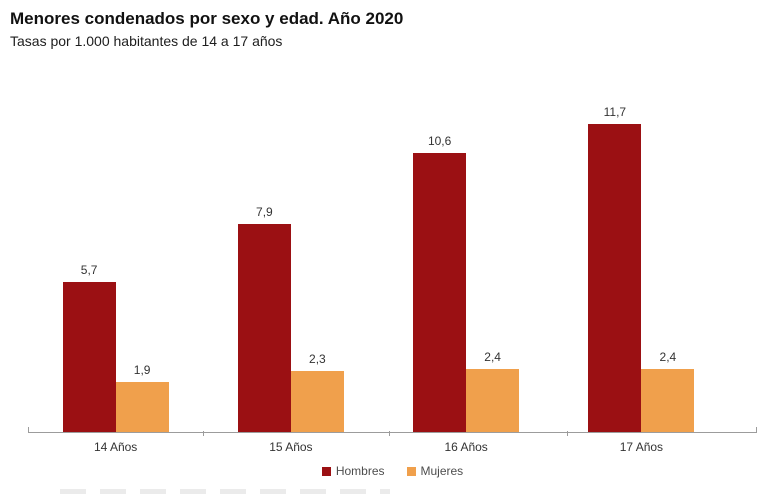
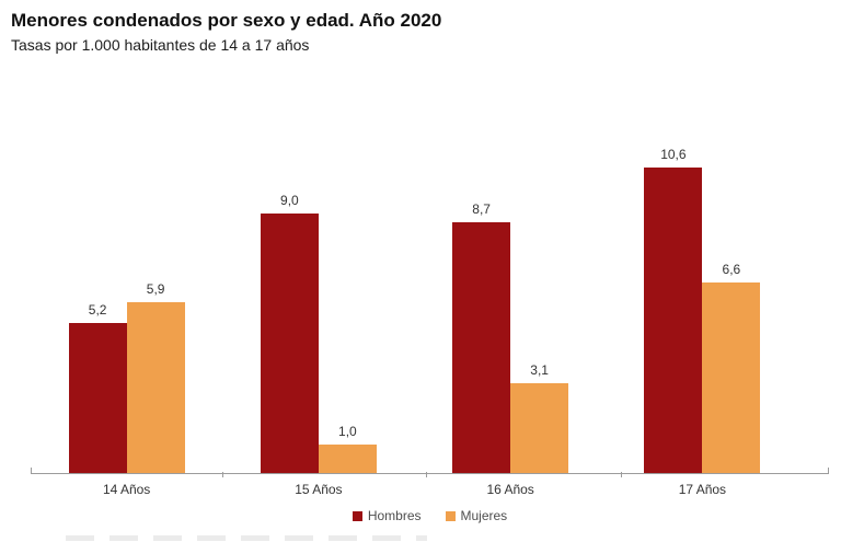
Hombres/14 Años: 5,7 -> 5,2
Mujeres/14 Años: 1,9 -> 5,9
Hombres/15 Años: 7,9 -> 9,0
Mujeres/15 Años: 2,3 -> 1,0
Hombres/16 Años: 10,6 -> 8,7
Mujeres/16 Años: 2,4 -> 3,1
Hombres/17 Años: 11,7 -> 10,6
Mujeres/17 Años: 2,4 -> 6,6
